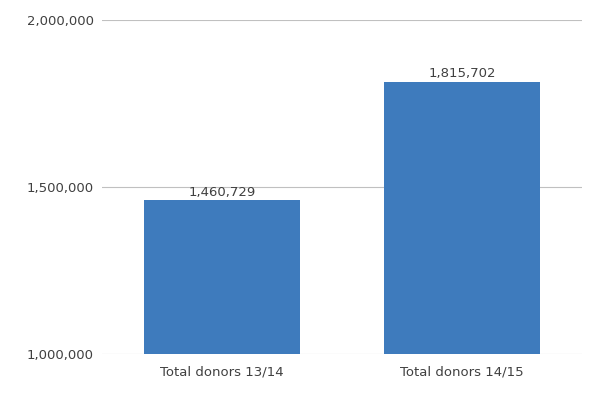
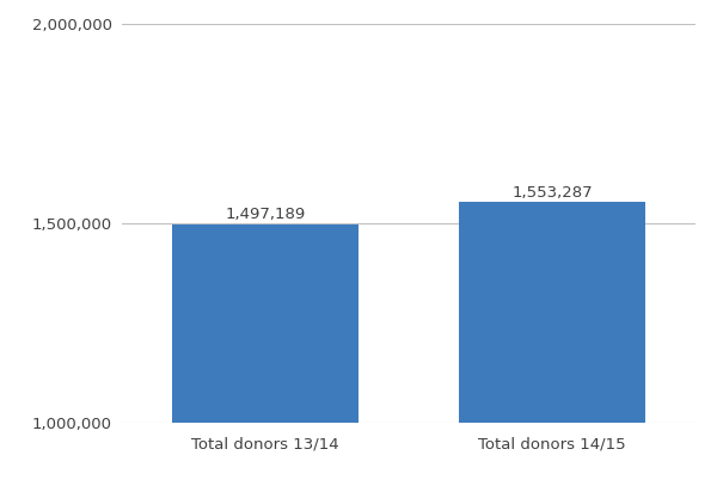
Total donors 13/14: 1,460,729 -> 1,497,189
Total donors 14/15: 1,815,702 -> 1,553,287
